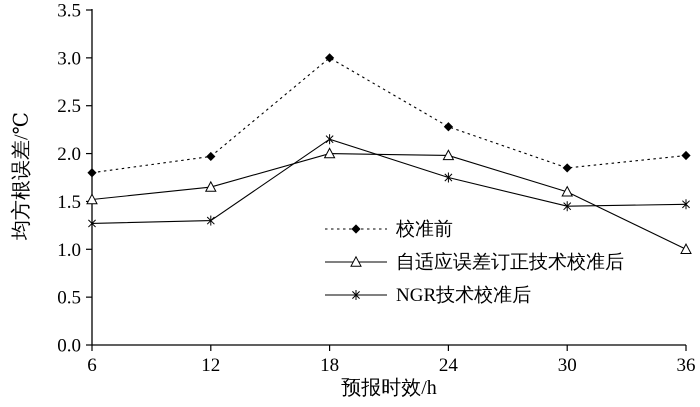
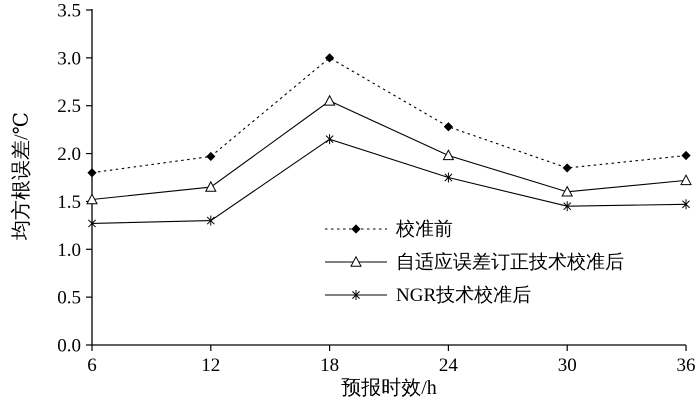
自适应误差订正技术校准后/18: 2.0 -> 2.5
自适应误差订正技术校准后/36: 1.0 -> 1.7
